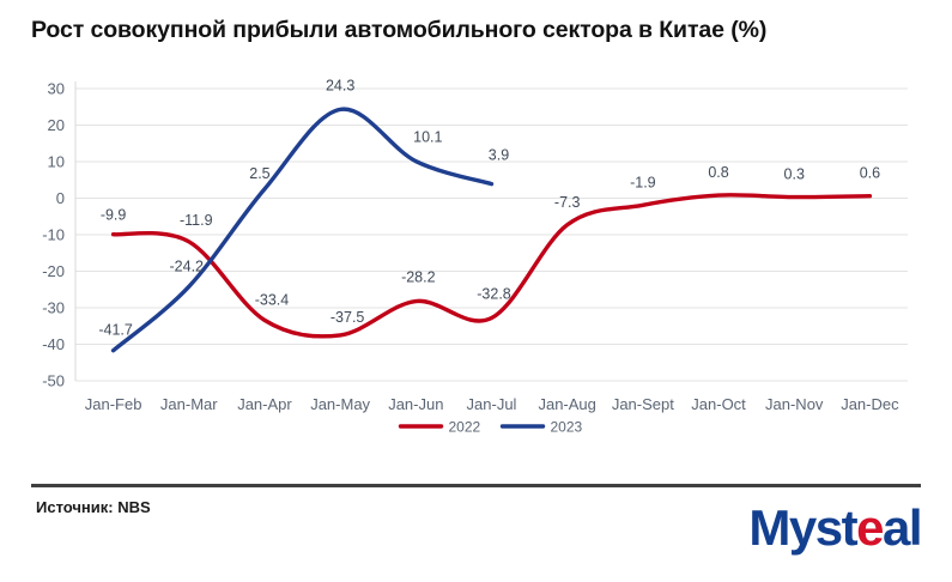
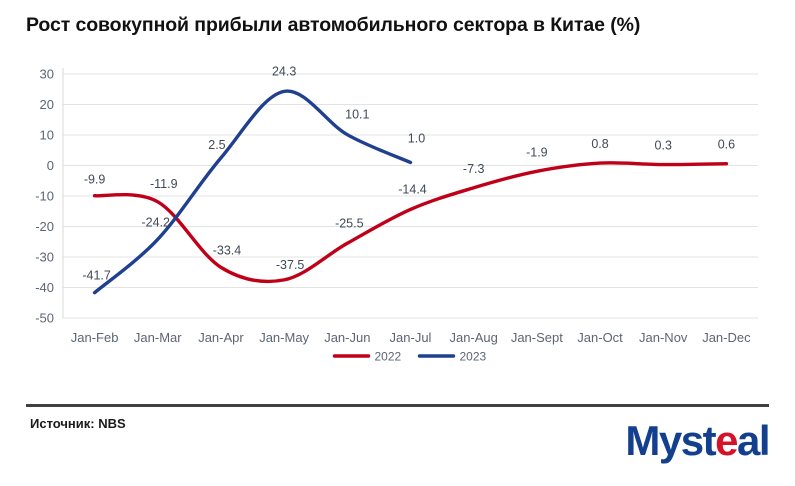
2022/Jan-Jun: -28.2 -> -25.5
2022/Jan-Jul: -32.8 -> -14.4
2023/Jan-Jul: 3.9 -> 1.0
